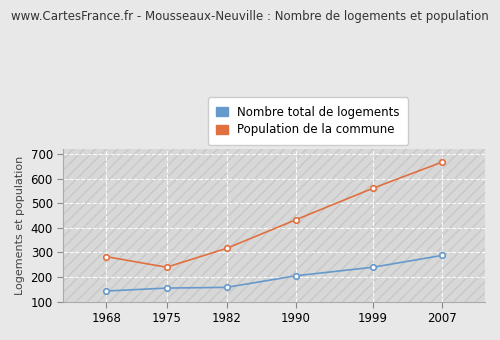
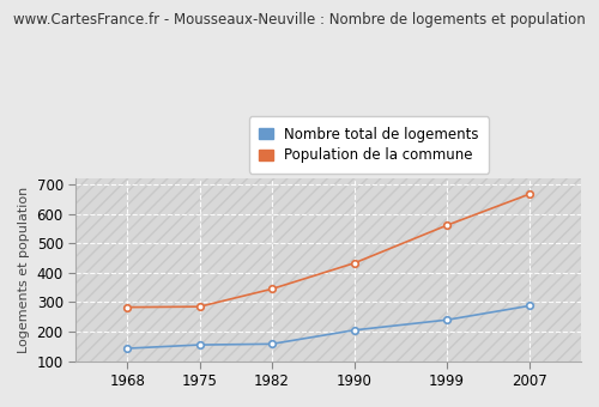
Population de la commune/1975: 240 -> 285
Population de la commune/1982: 317 -> 345
